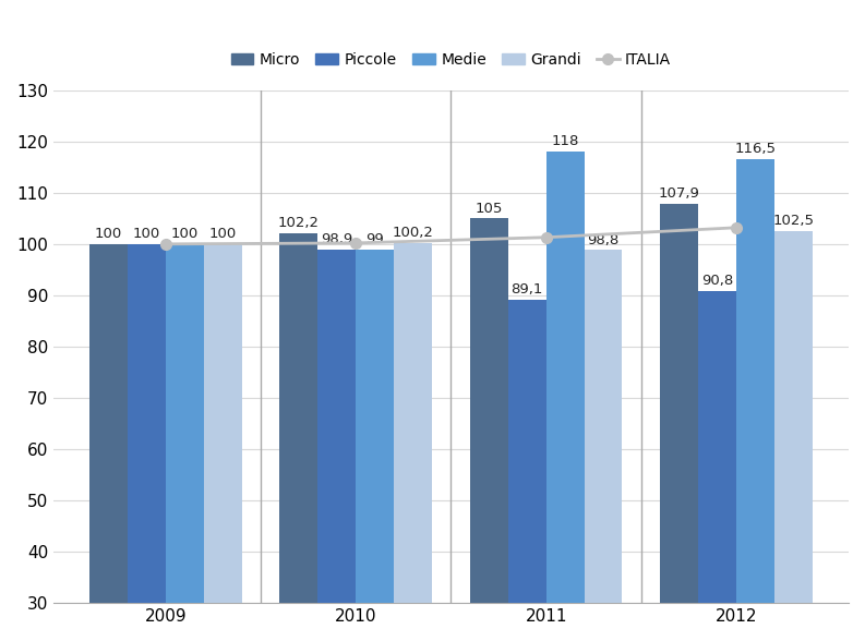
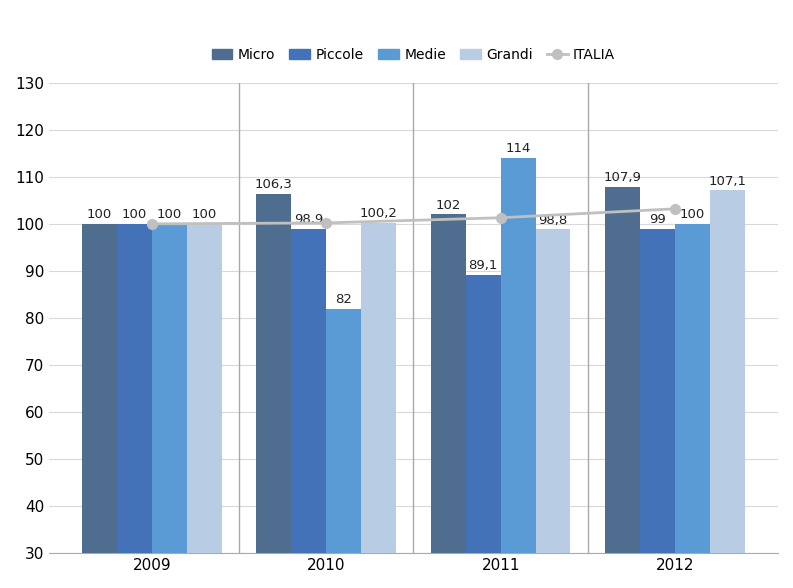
Micro/2010: 102,2 -> 106,3
Medie/2010: 99 -> 82
Micro/2011: 105 -> 102
Medie/2011: 118 -> 114
Piccole/2012: 90,8 -> 99
Medie/2012: 116,5 -> 100
Grandi/2012: 102,5 -> 107,1
